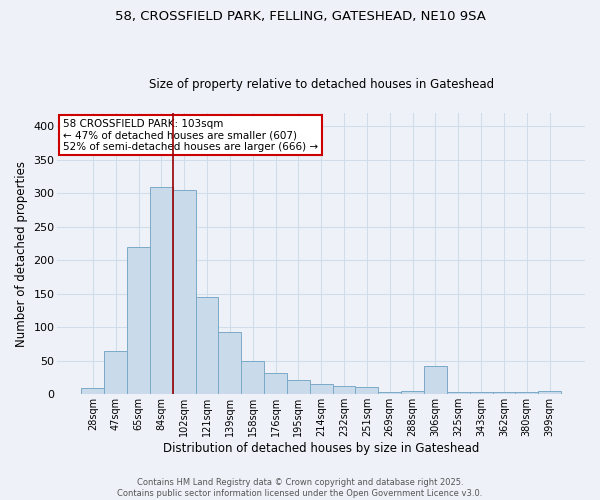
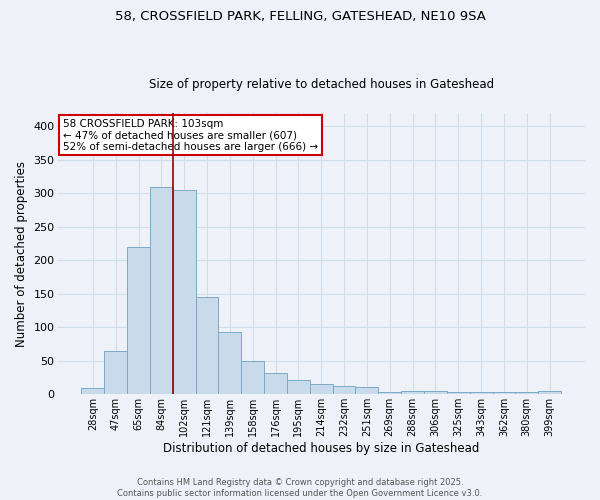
306sqm: 42 -> 5
